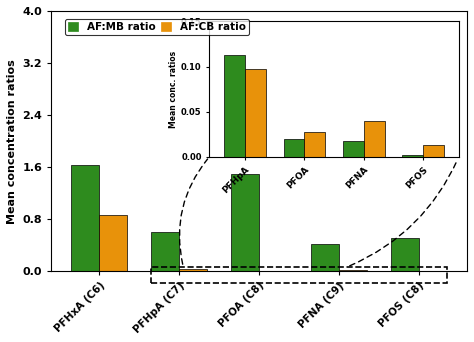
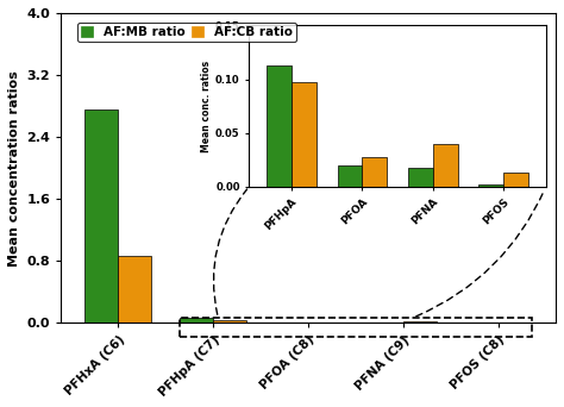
AF:MB ratio/PFHxA (C6): 1.64 -> 2.75
AF:MB ratio/PFHpA (C7): 0.60 -> 0.07
AF:MB ratio/PFOA (C8): 1.50 -> 0.01
AF:MB ratio/PFNA (C9): 0.42 -> 0.01
AF:MB ratio/PFOS (C8): 0.52 -> 0.00
